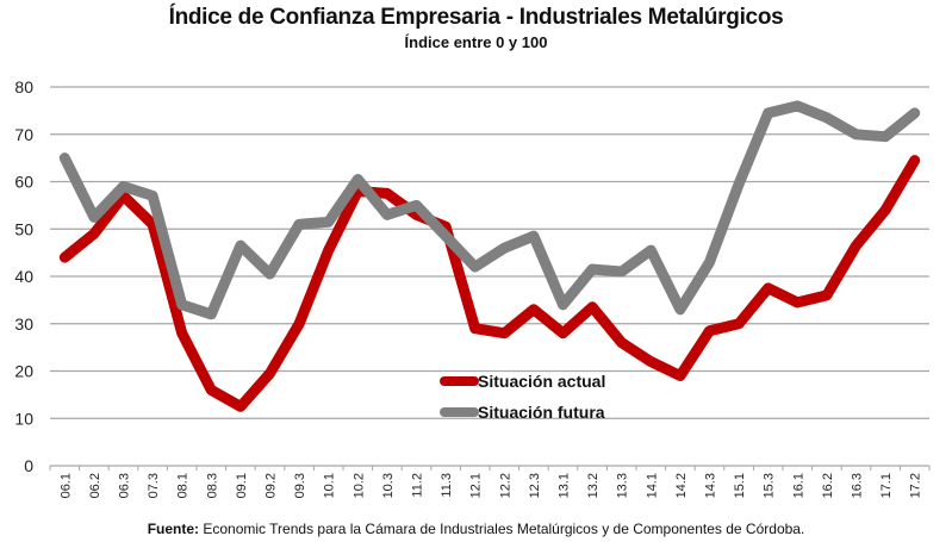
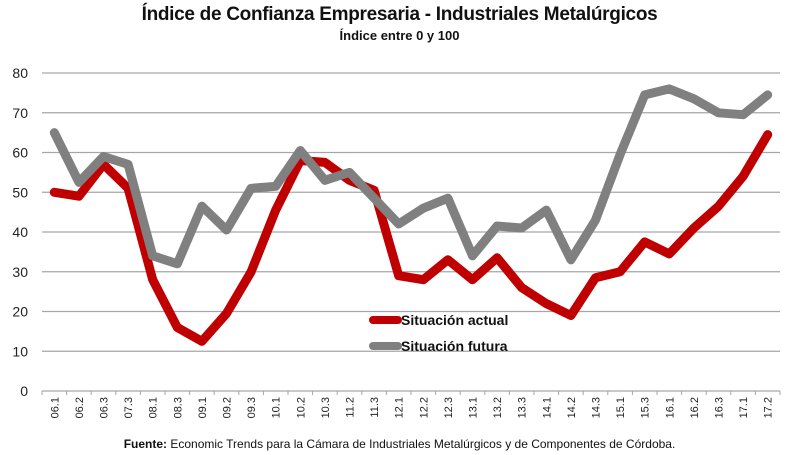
Situación actual/06.1: 44 -> 50
Situación actual/16.2: 36 -> 41
